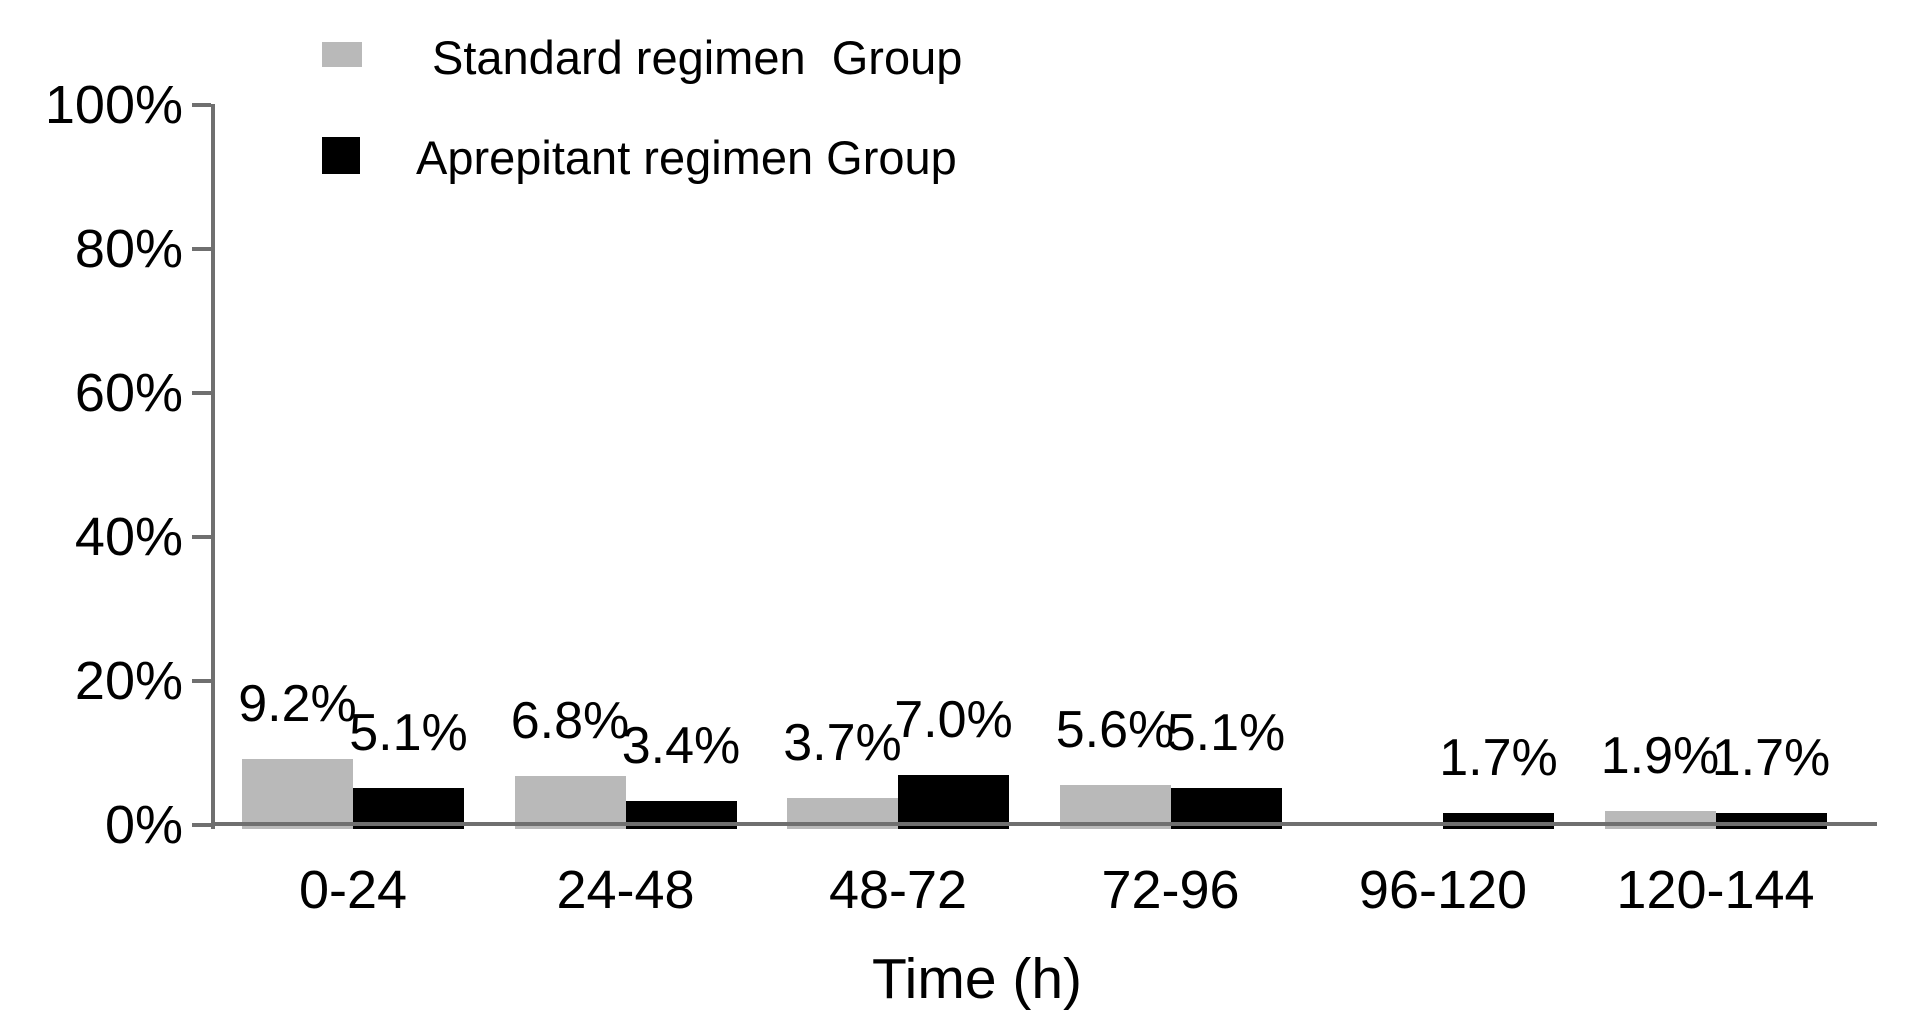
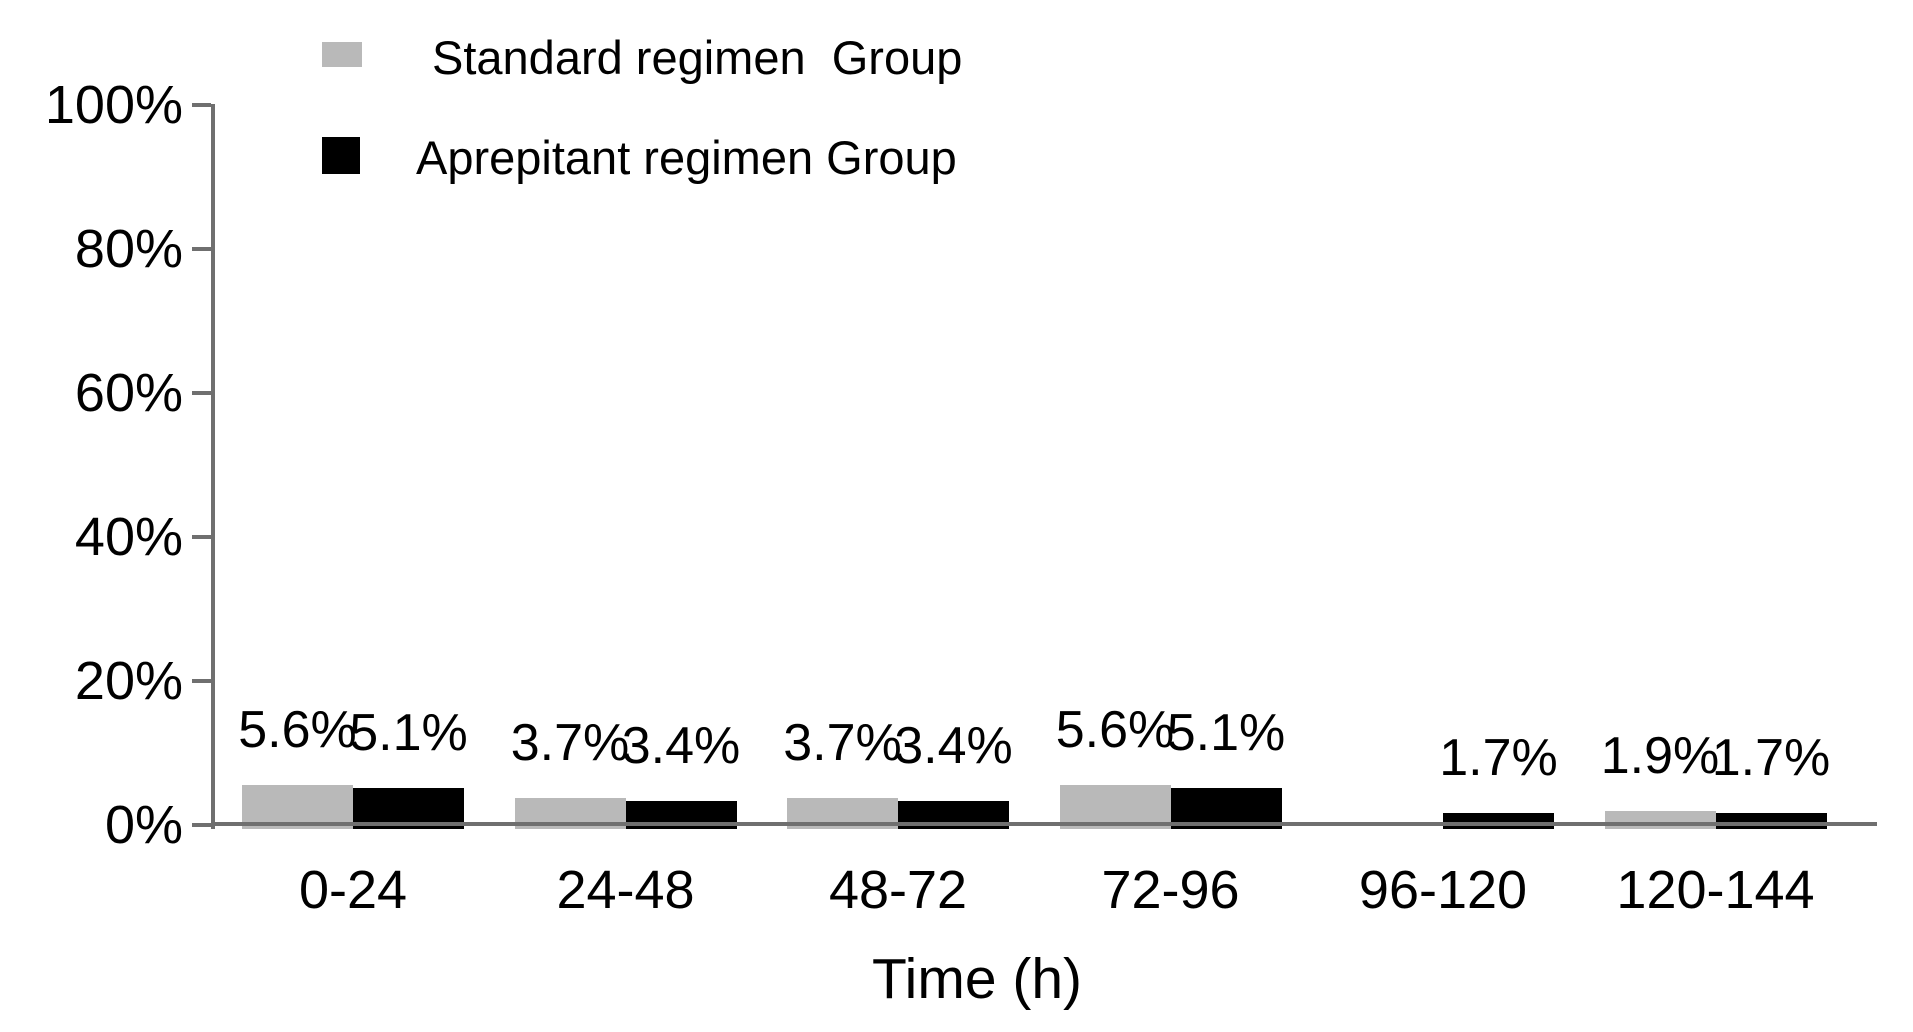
Standard regimen Group/0-24: 9.2% -> 5.6%
Standard regimen Group/24-48: 6.8% -> 3.7%
Aprepitant regimen Group/48-72: 7.0% -> 3.4%
